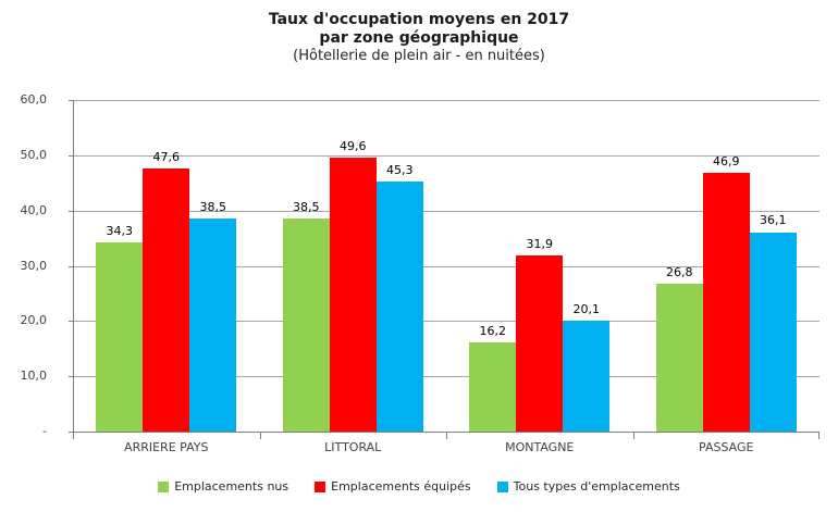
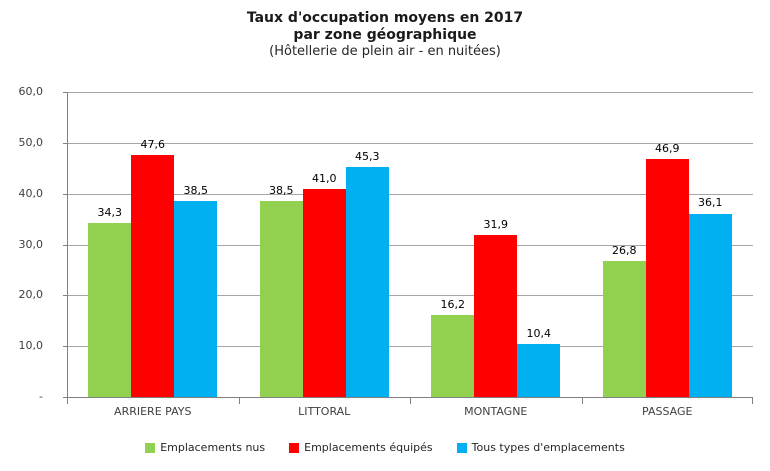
Emplacements équipés/LITTORAL: 49,6 -> 41,0
Tous types d'emplacements/MONTAGNE: 20,1 -> 10,4
